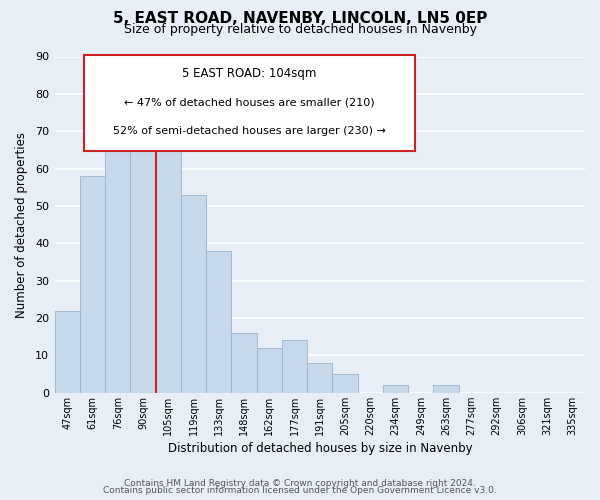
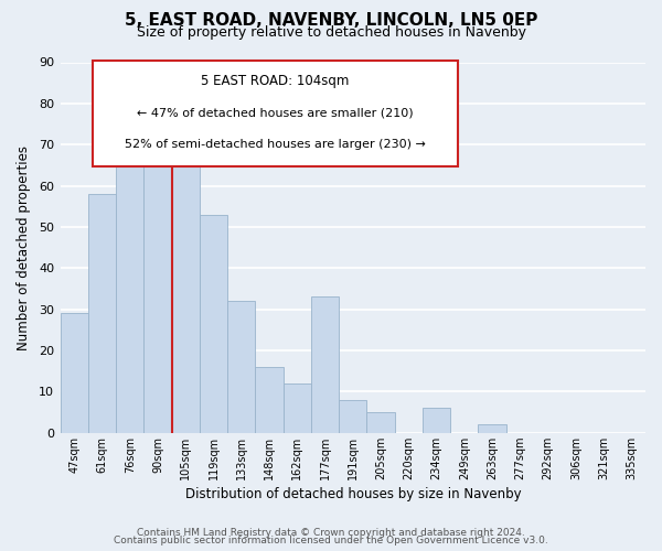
47sqm: 22 -> 29
133sqm: 38 -> 32
177sqm: 14 -> 33
234sqm: 2 -> 6
